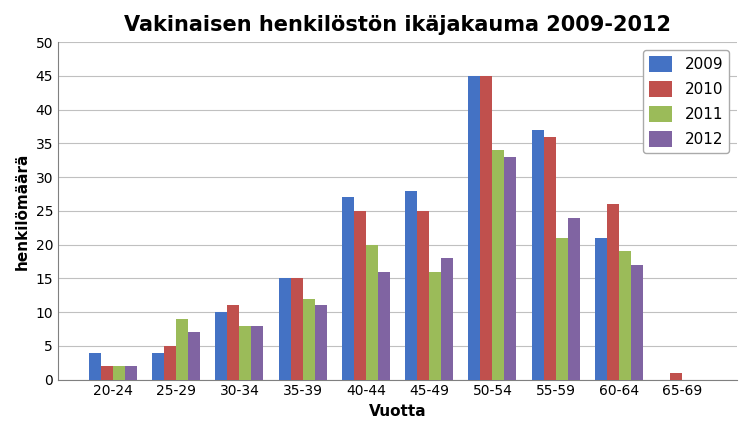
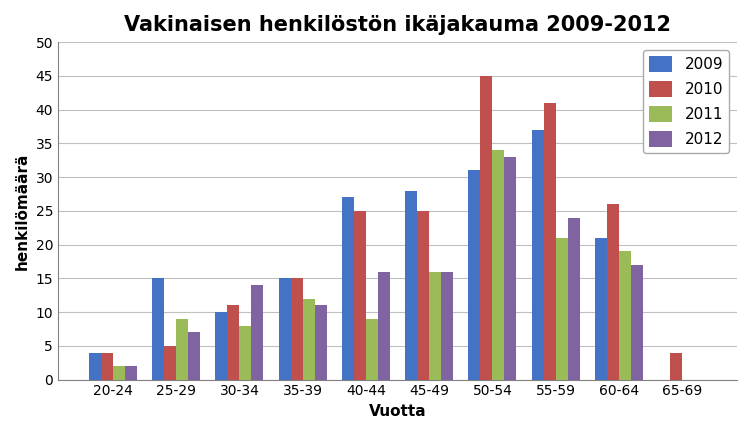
2010/20-24: 2 -> 4
2009/25-29: 4 -> 15
2012/30-34: 8 -> 14
2011/40-44: 20 -> 9
2012/45-49: 18 -> 16
2009/50-54: 45 -> 31
2010/55-59: 36 -> 41
2010/65-69: 1 -> 4
